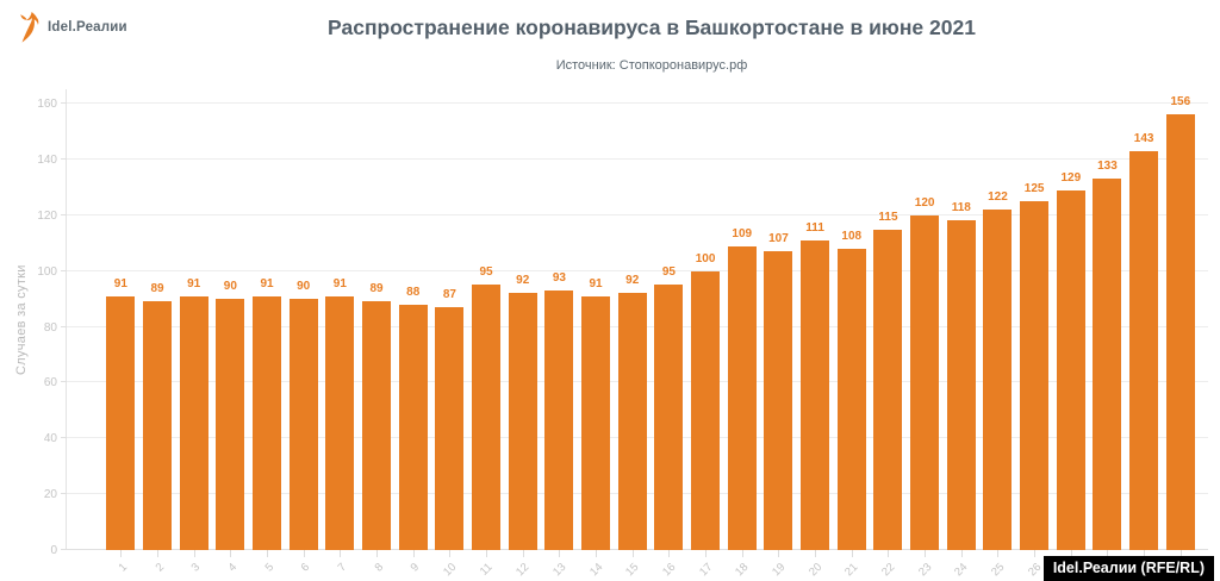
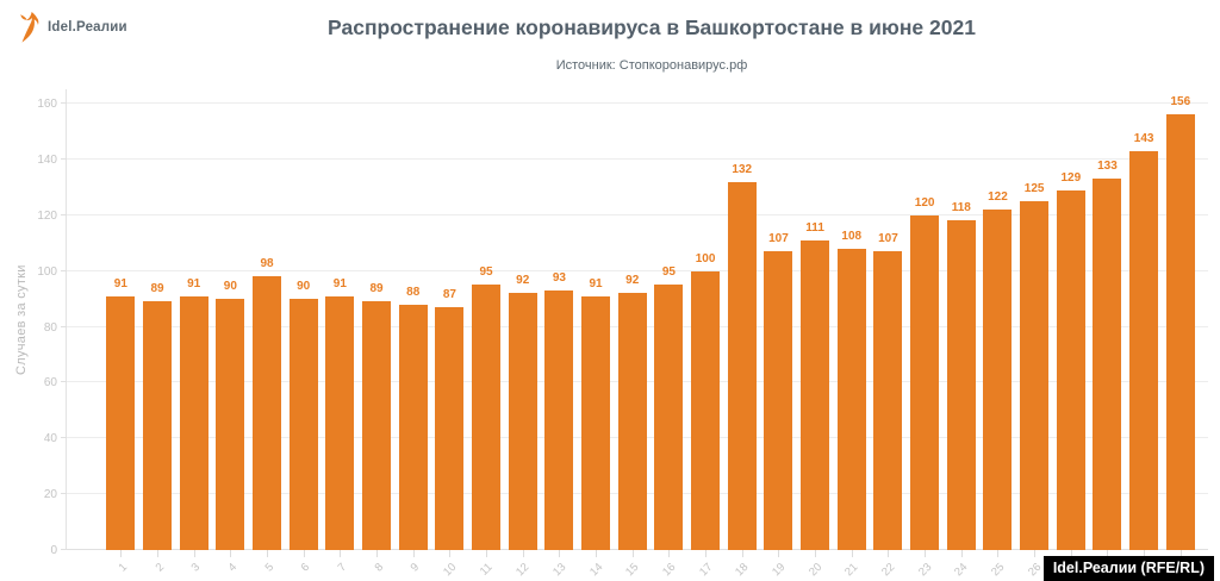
5: 91 -> 98
18: 109 -> 132
22: 115 -> 107
